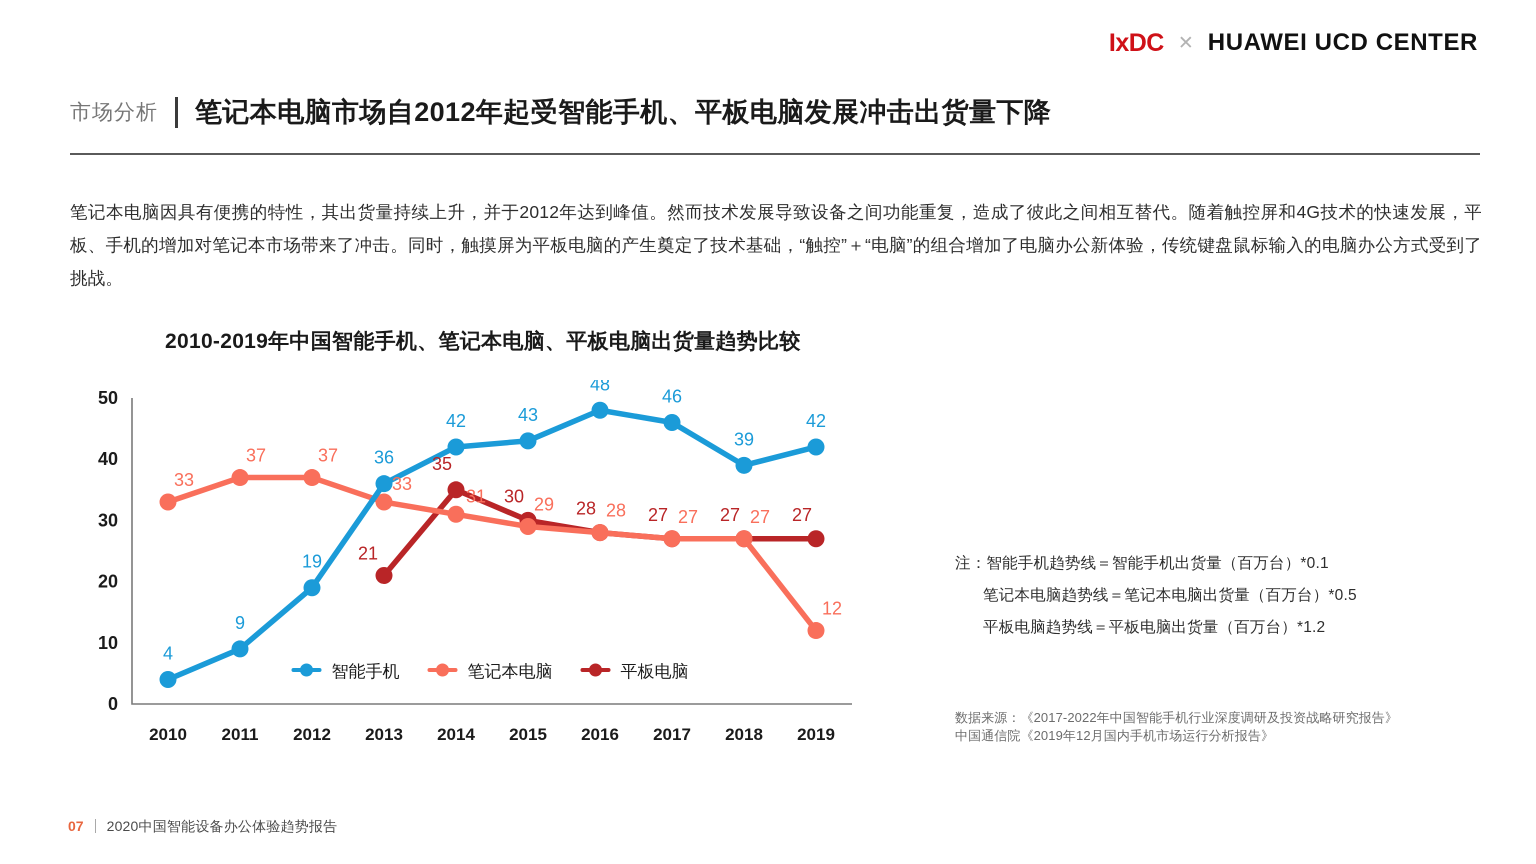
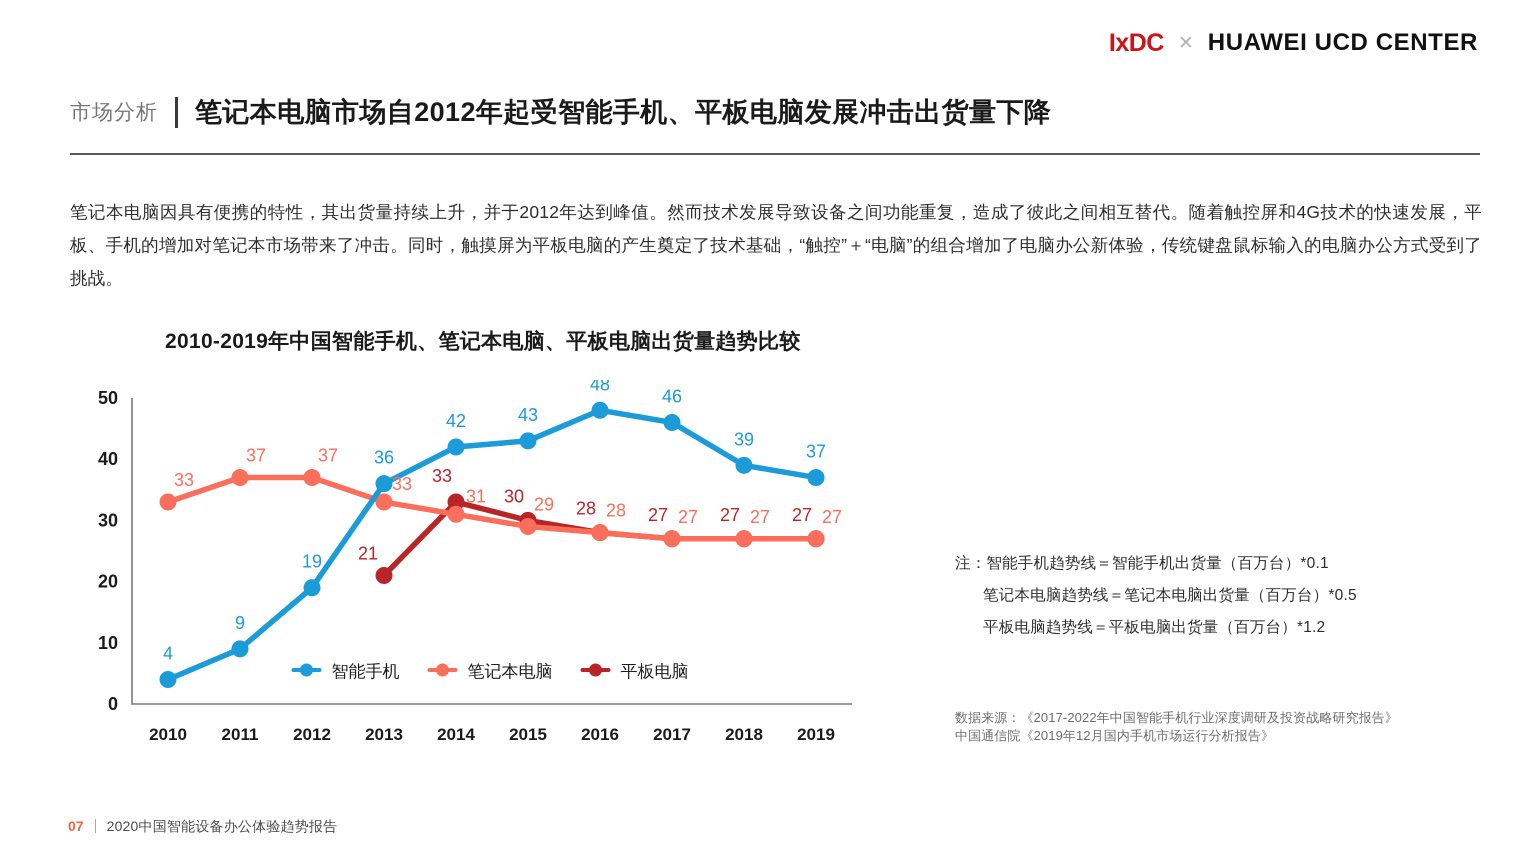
平板电脑/2014: 35 -> 33
智能手机/2019: 42 -> 37
笔记本电脑/2019: 12 -> 27
